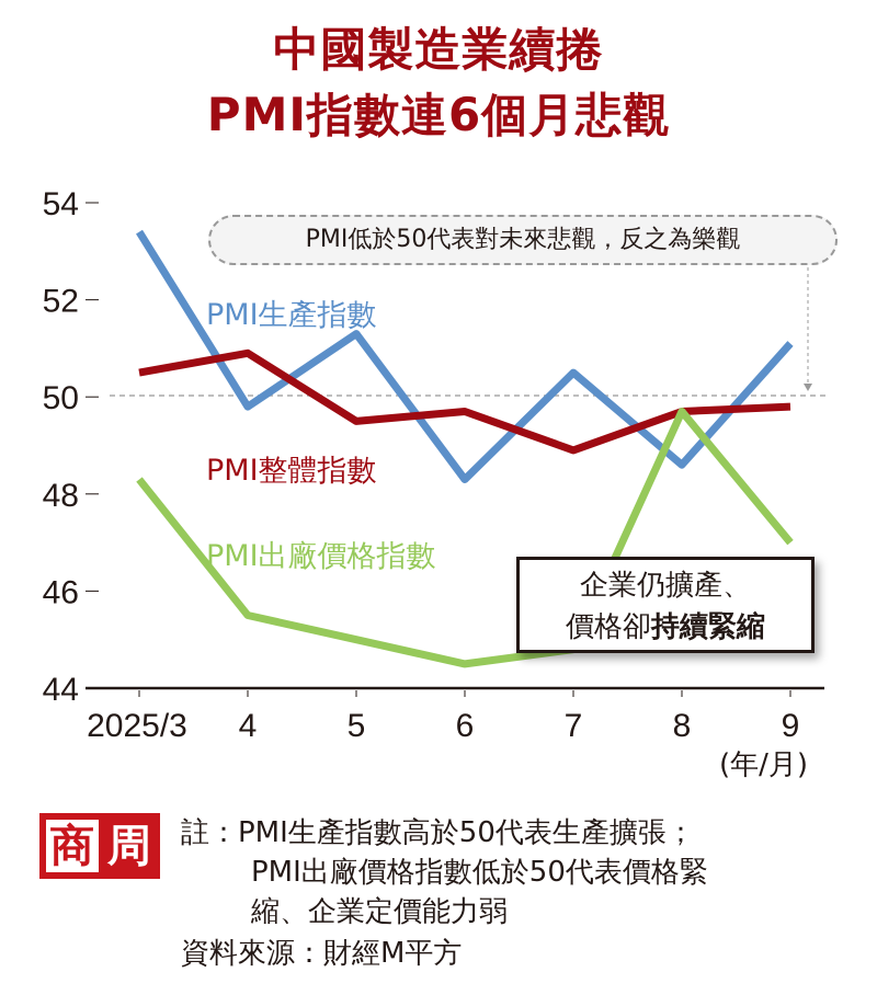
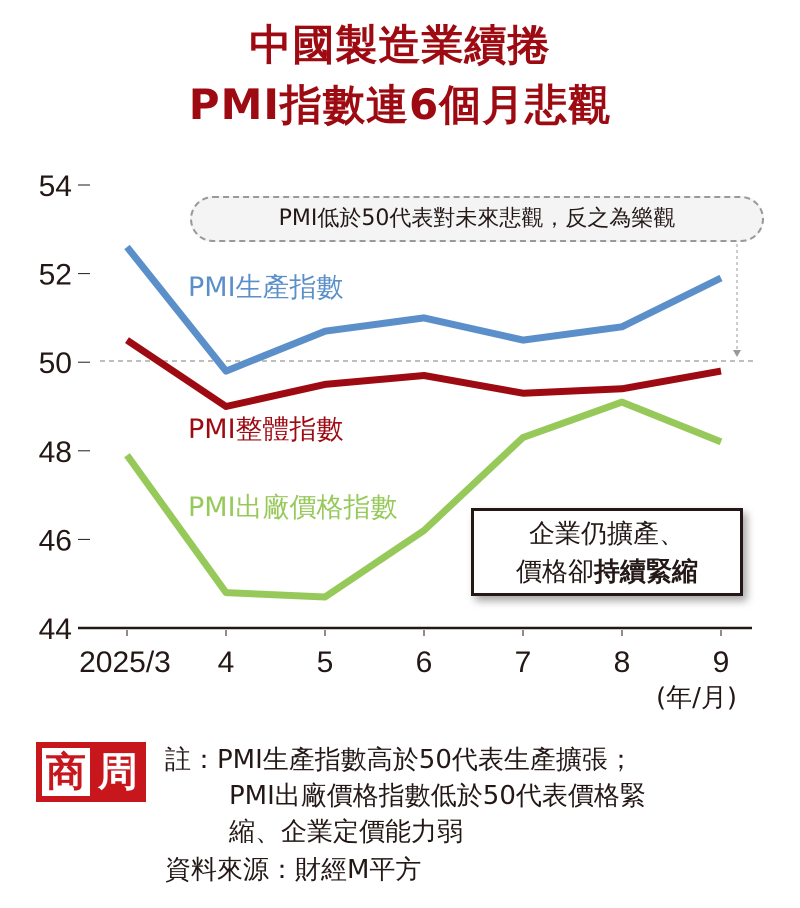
PMI生產指數/2025/3: 53.4 -> 52.6
PMI出廠價格指數/2025/3: 48.3 -> 47.9
PMI整體指數/4: 50.9 -> 49.0
PMI出廠價格指數/4: 45.5 -> 44.8
PMI生產指數/5: 51.3 -> 50.7
PMI出廠價格指數/5: 45.0 -> 44.7
PMI生產指數/6: 48.3 -> 51.0
PMI出廠價格指數/6: 44.5 -> 46.2
PMI整體指數/7: 48.9 -> 49.3
PMI出廠價格指數/7: 44.8 -> 48.3
PMI生產指數/8: 48.6 -> 50.8
PMI整體指數/8: 49.7 -> 49.4
PMI出廠價格指數/8: 49.7 -> 49.1
PMI生產指數/9: 51.1 -> 51.9
PMI出廠價格指數/9: 47.0 -> 48.2
